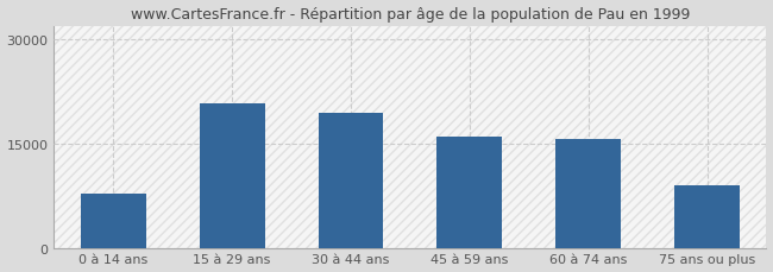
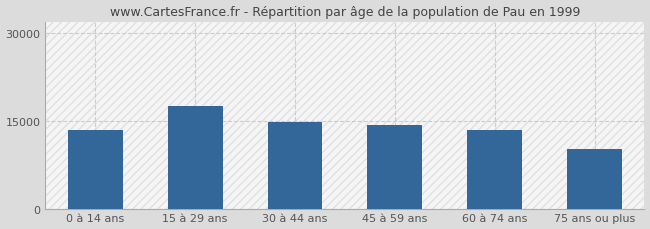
0 à 14 ans: 7800 -> 13400
15 à 29 ans: 20800 -> 17600
30 à 44 ans: 19400 -> 14800
45 à 59 ans: 16000 -> 14400
60 à 74 ans: 15600 -> 13500
75 ans ou plus: 9000 -> 10200
